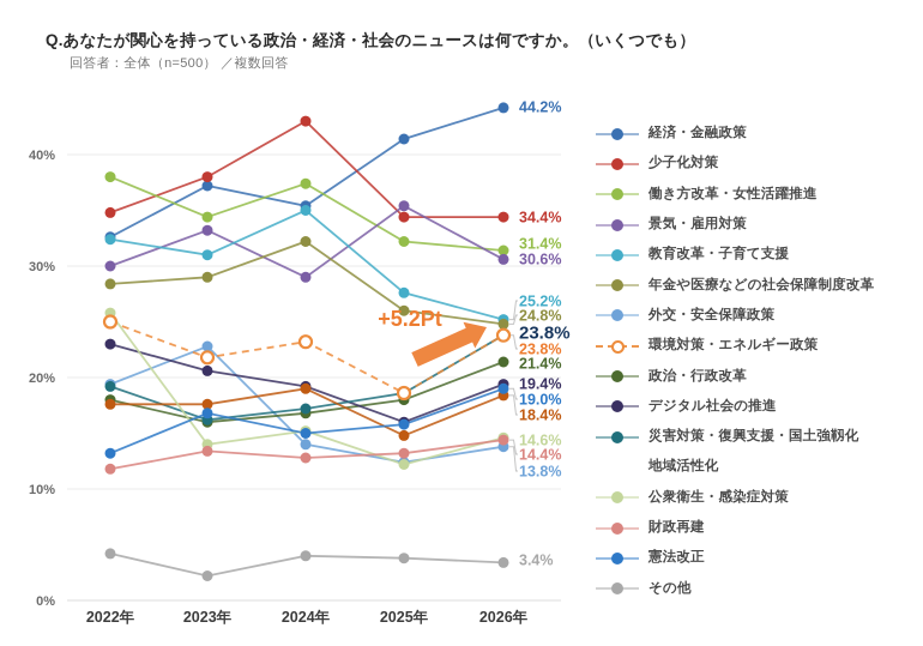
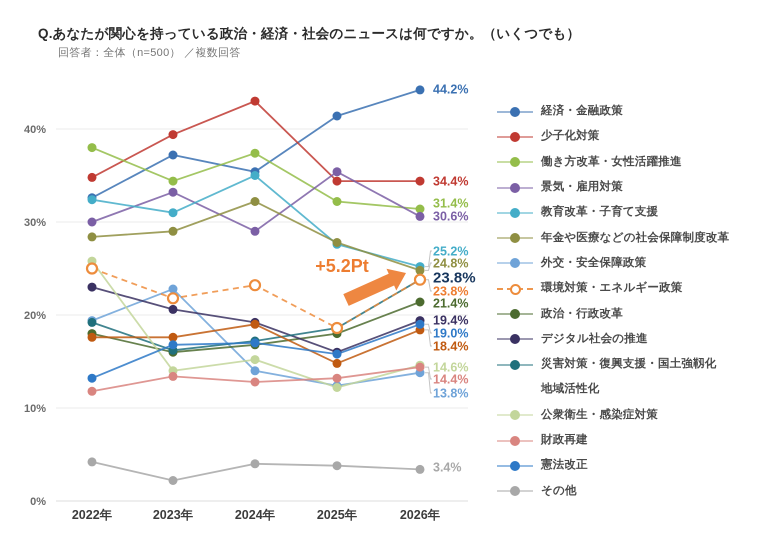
少子化対策/2023年: 38% -> 39%
憲法改正/2024年: 15% -> 17%
年金や医療などの社会保障制度改革/2025年: 26% -> 28%
